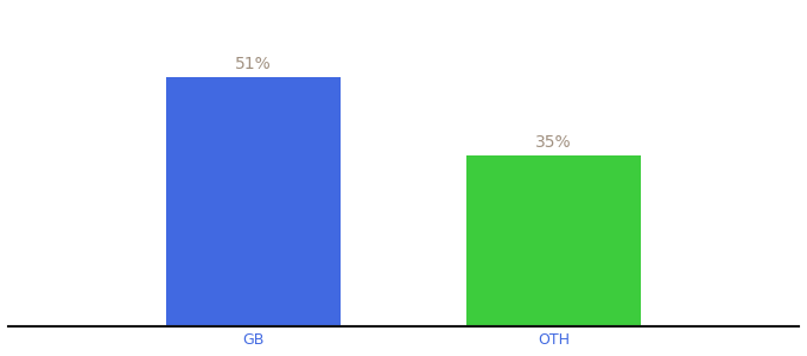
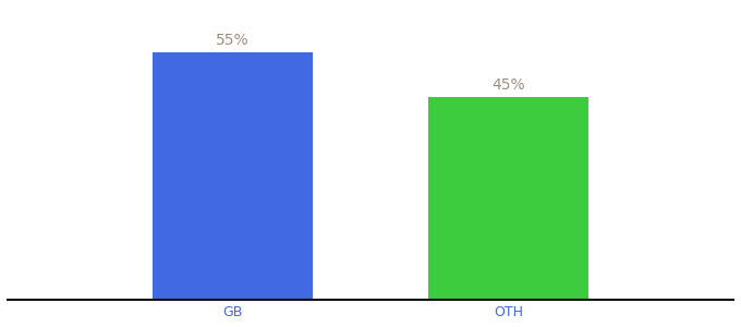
GB: 51% -> 55%
OTH: 35% -> 45%
